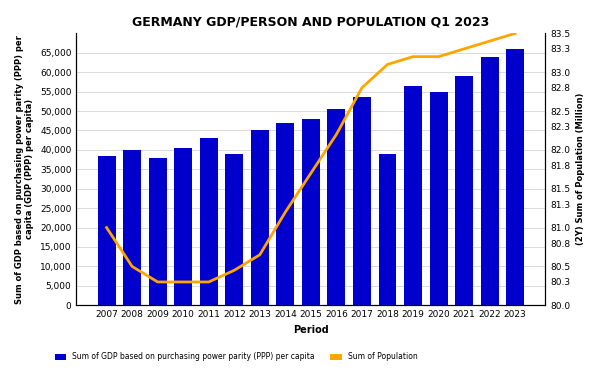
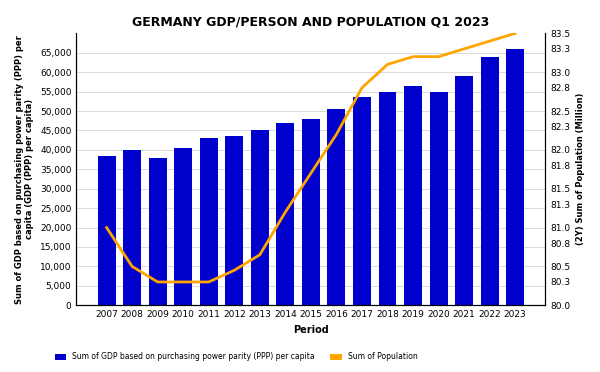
Sum of GDP based on purchasing power parity (PPP) per capita/2012: 39,000 -> 43,500
Sum of GDP based on purchasing power parity (PPP) per capita/2018: 39,000 -> 55,000
